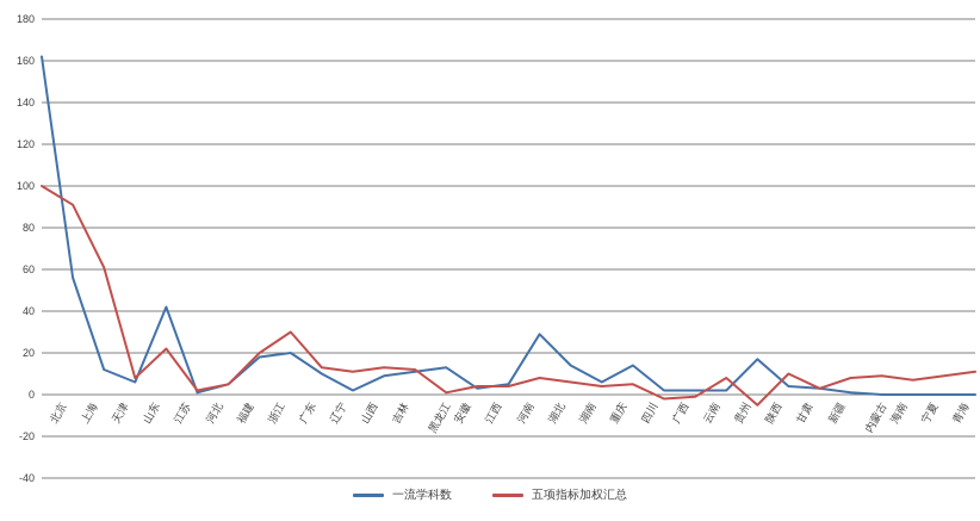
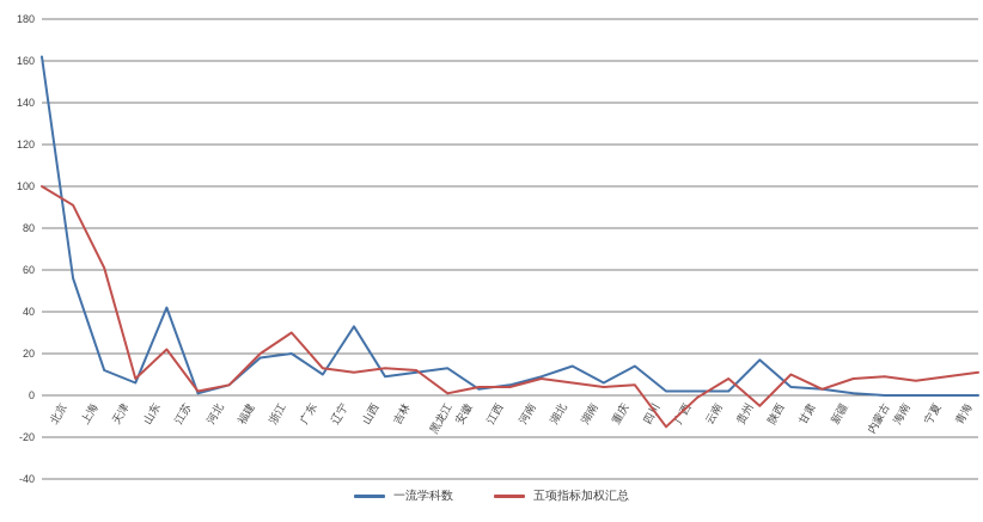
一流学科数/山西: 2 -> 33
一流学科数/湖北: 29 -> 9
五项指标加权汇总/广西: -2 -> -15
